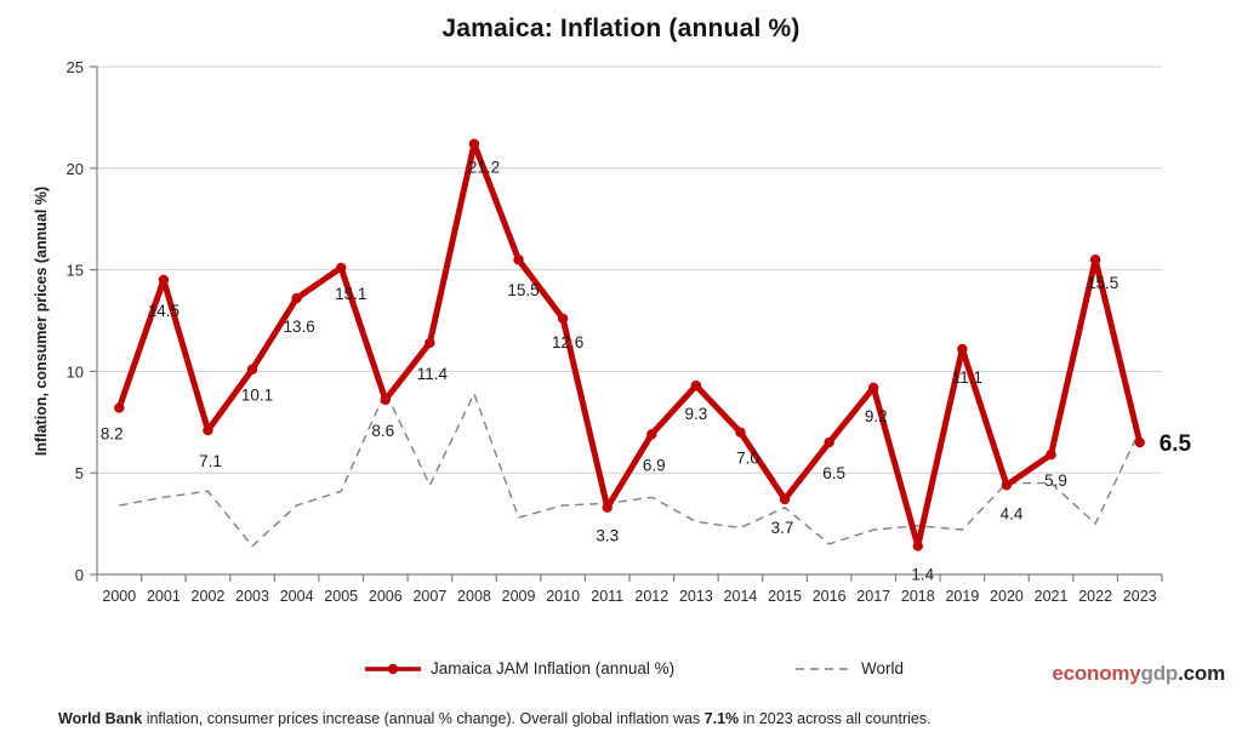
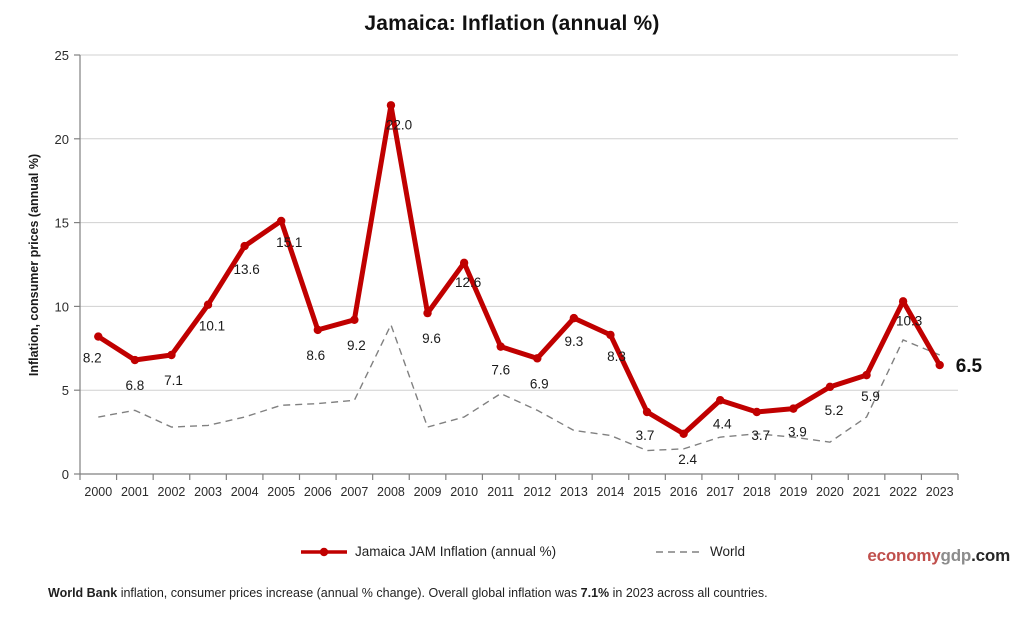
Jamaica JAM Inflation (annual %)/2001: 14.5 -> 6.8
World/2002: 4.1 -> 2.8
World/2003: 1.4 -> 2.9
World/2006: 9.0 -> 4.2
Jamaica JAM Inflation (annual %)/2007: 11.4 -> 9.2
Jamaica JAM Inflation (annual %)/2008: 21.2 -> 22.0
Jamaica JAM Inflation (annual %)/2009: 15.5 -> 9.6
Jamaica JAM Inflation (annual %)/2011: 3.3 -> 7.6
World/2011: 3.5 -> 4.8
Jamaica JAM Inflation (annual %)/2014: 7.0 -> 8.3
World/2015: 3.3 -> 1.4
Jamaica JAM Inflation (annual %)/2016: 6.5 -> 2.4
Jamaica JAM Inflation (annual %)/2017: 9.2 -> 4.4
Jamaica JAM Inflation (annual %)/2018: 1.4 -> 3.7
Jamaica JAM Inflation (annual %)/2019: 11.1 -> 3.9
Jamaica JAM Inflation (annual %)/2020: 4.4 -> 5.2
World/2020: 4.5 -> 1.9
World/2021: 4.5 -> 3.4
Jamaica JAM Inflation (annual %)/2022: 15.5 -> 10.3
World/2022: 2.5 -> 8.0
